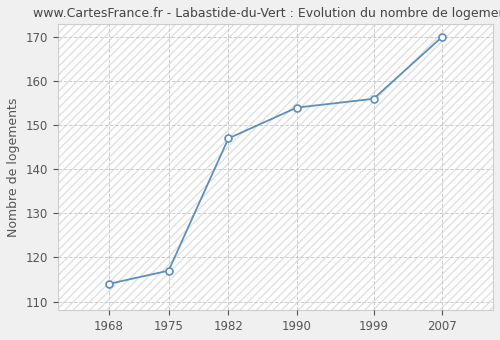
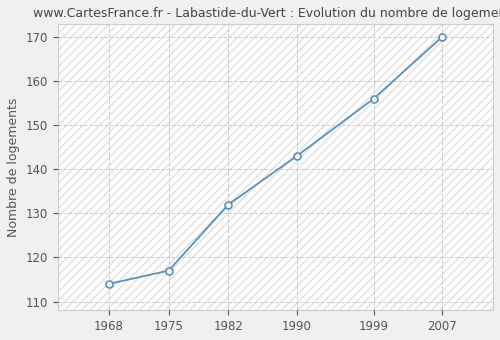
1982: 147 -> 132
1990: 154 -> 143
